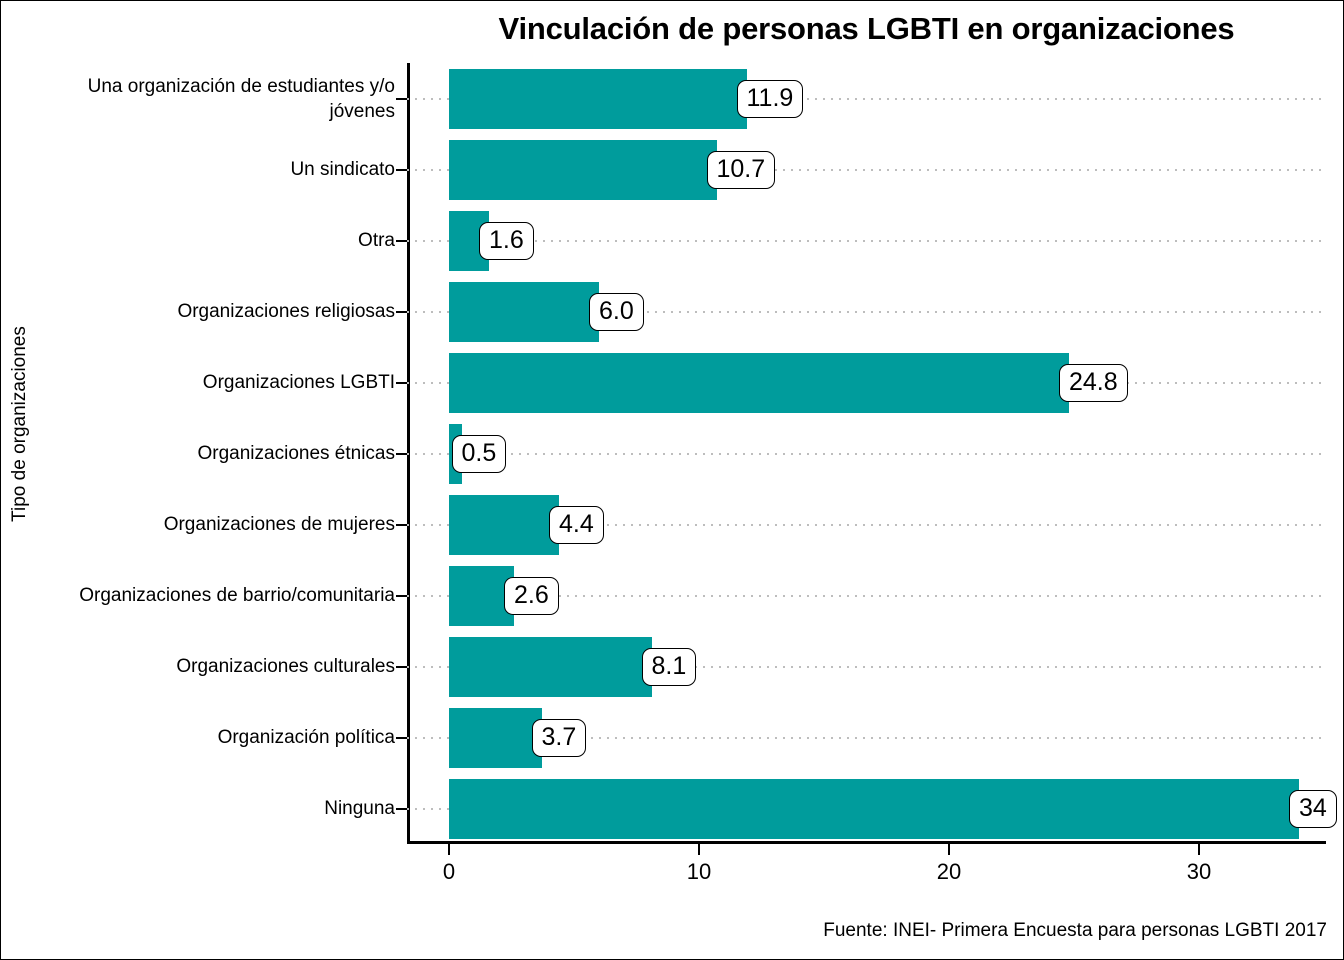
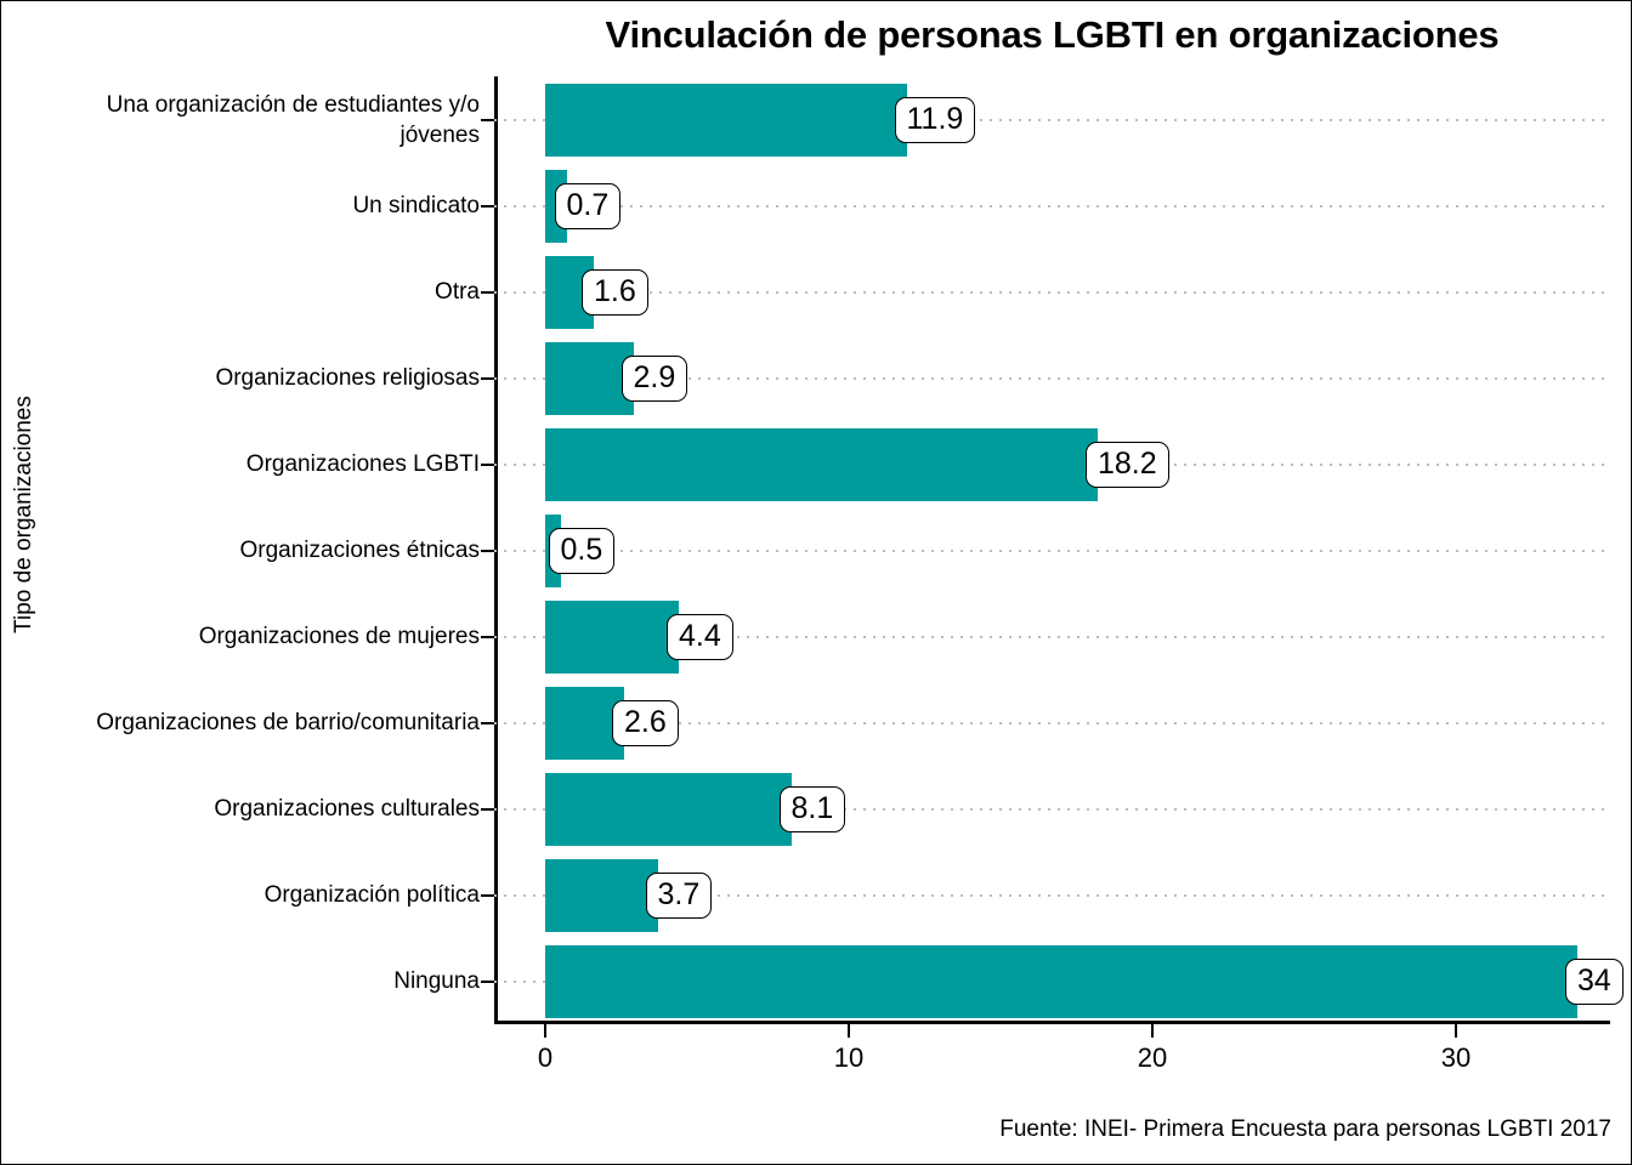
Un sindicato: 10.7 -> 0.7
Organizaciones religiosas: 6.0 -> 2.9
Organizaciones LGBTI: 24.8 -> 18.2
